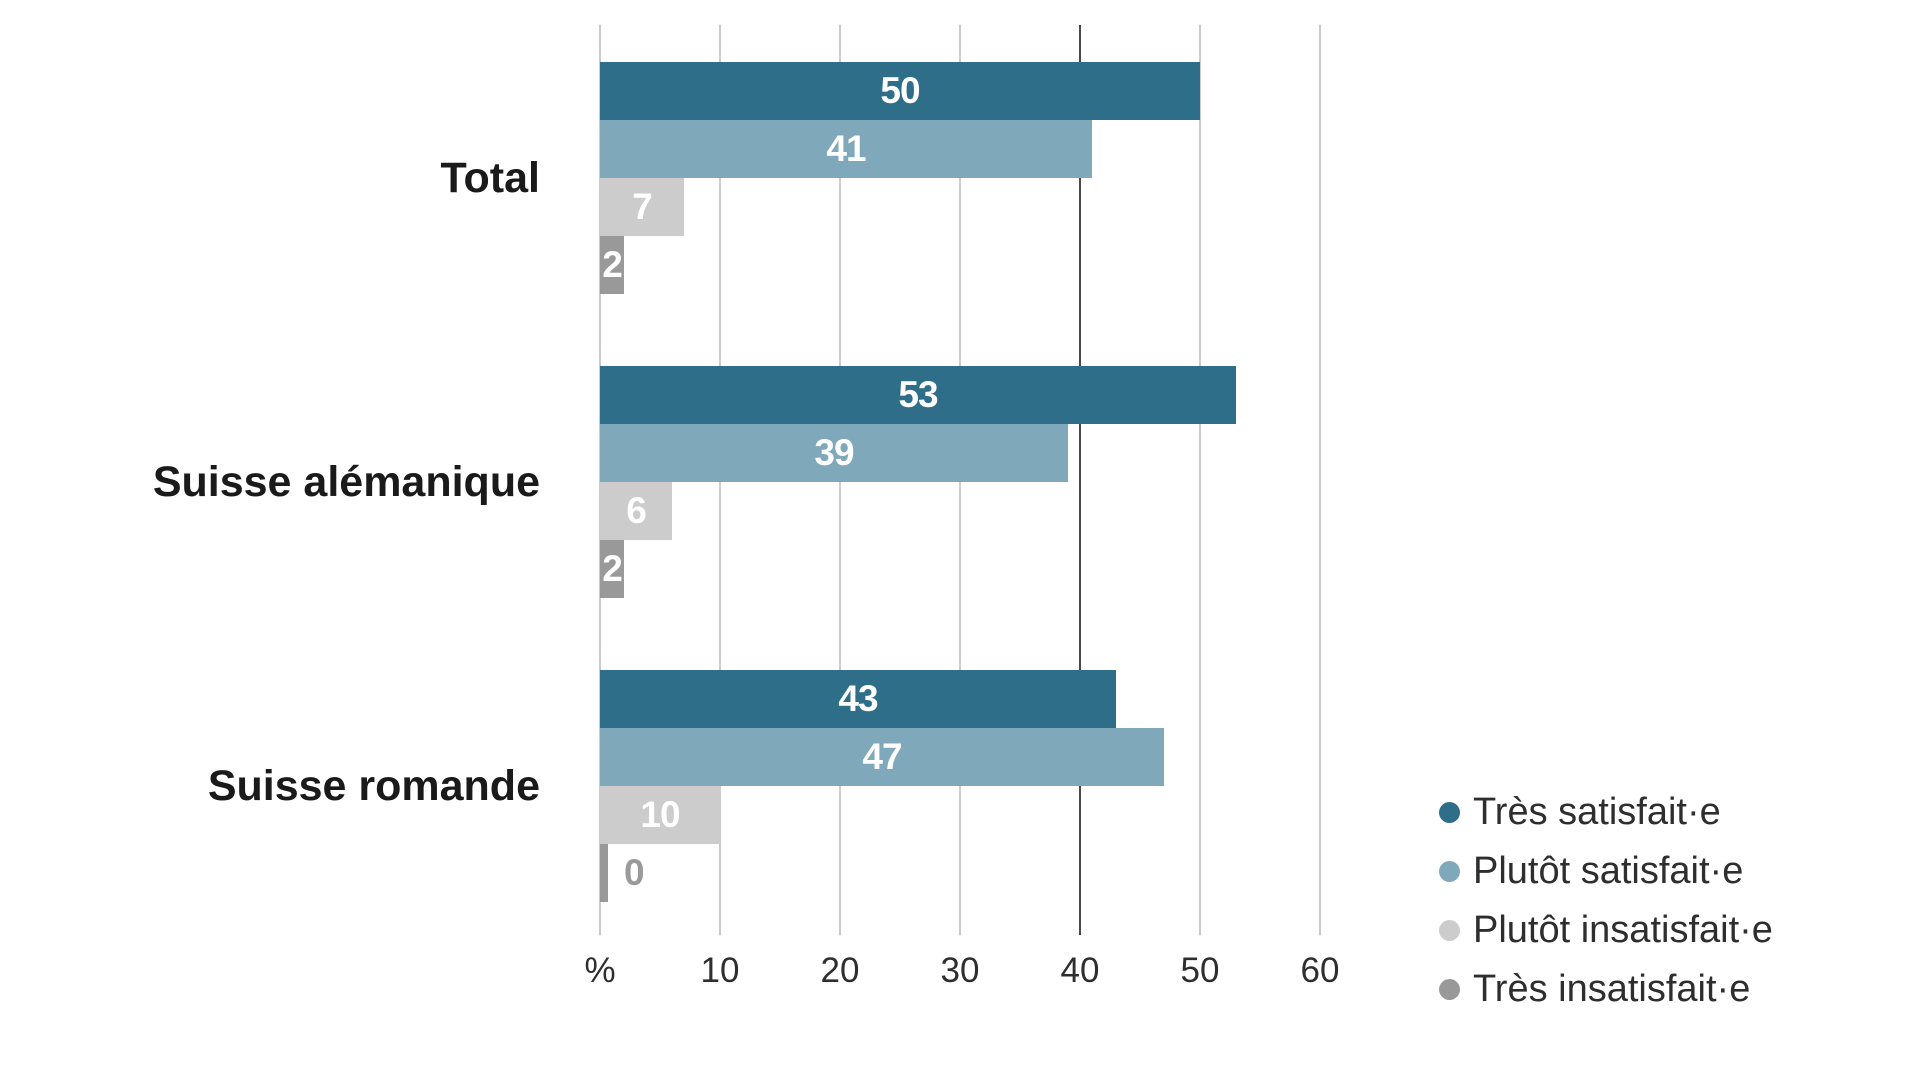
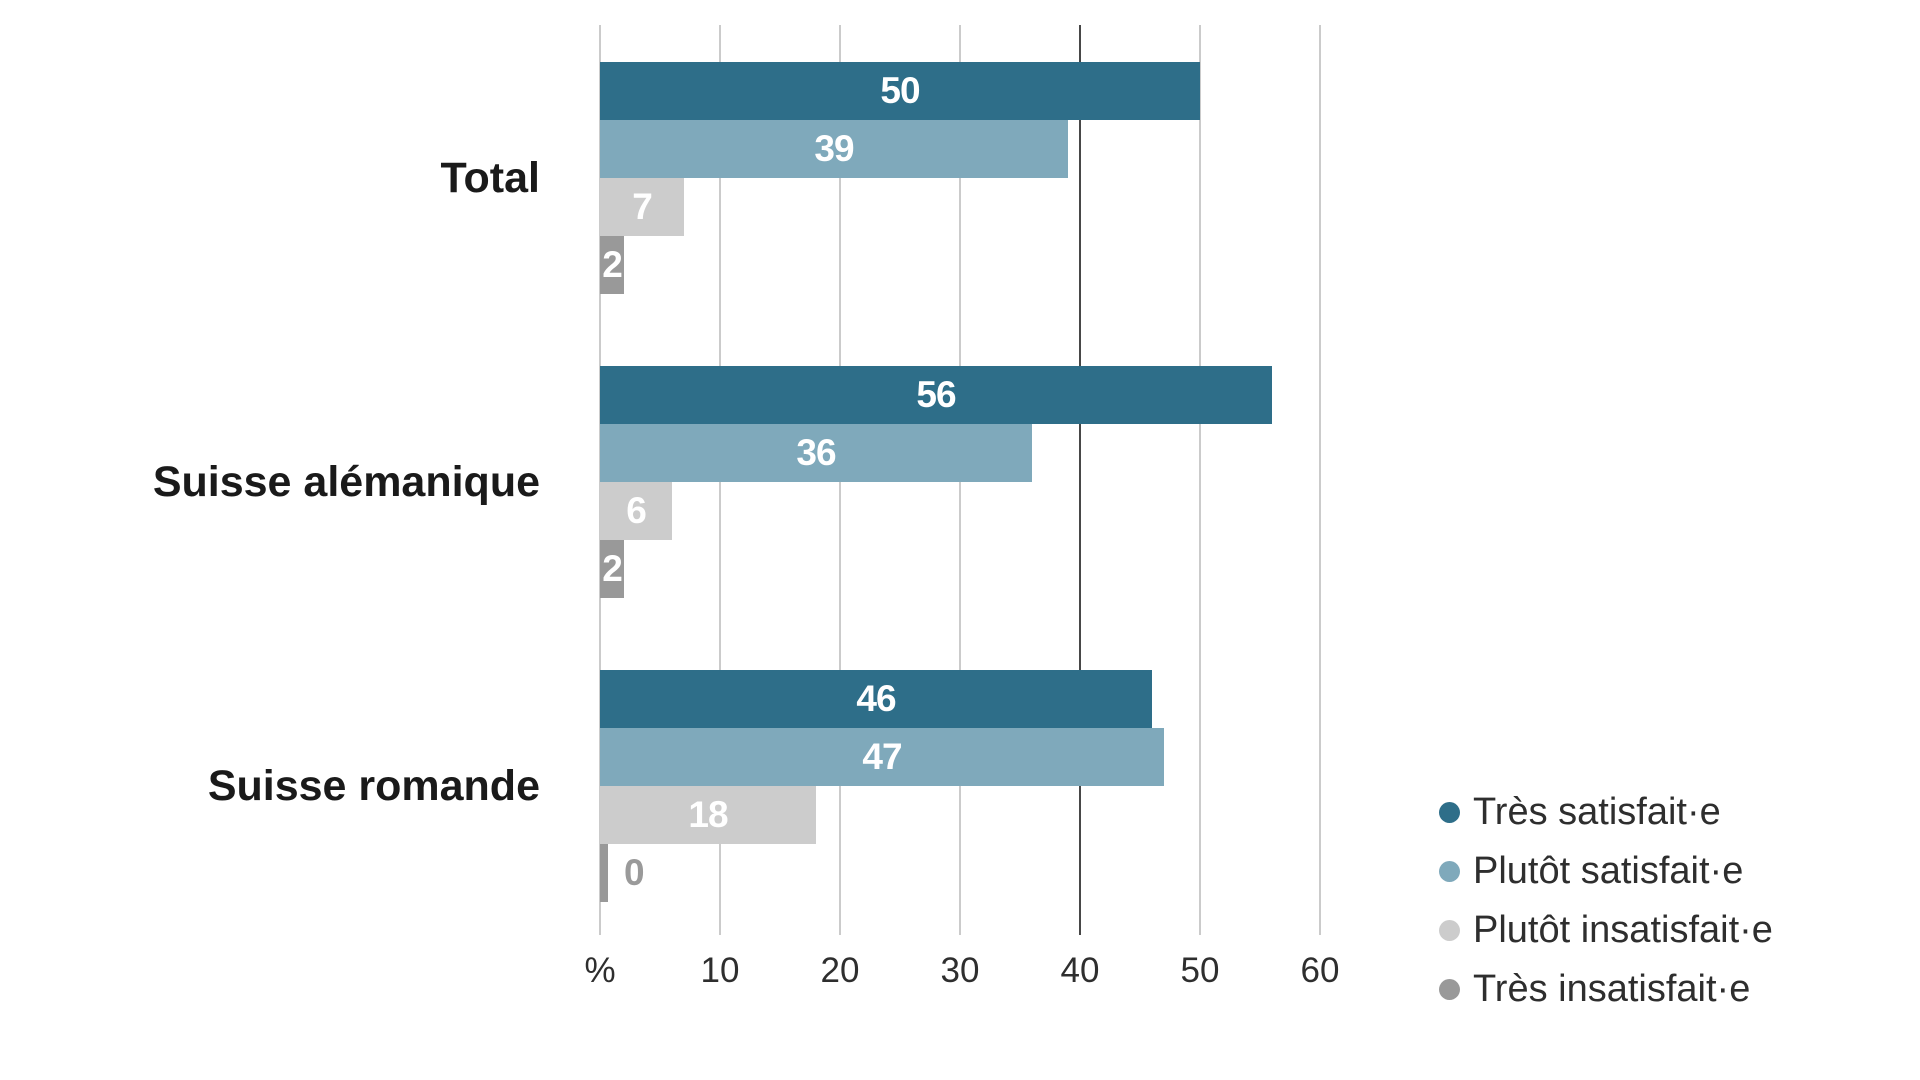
Plutôt satisfait·e/Total: 41 -> 39
Très satisfait·e/Suisse alémanique: 53 -> 56
Plutôt satisfait·e/Suisse alémanique: 39 -> 36
Très satisfait·e/Suisse romande: 43 -> 46
Plutôt insatisfait·e/Suisse romande: 10 -> 18
